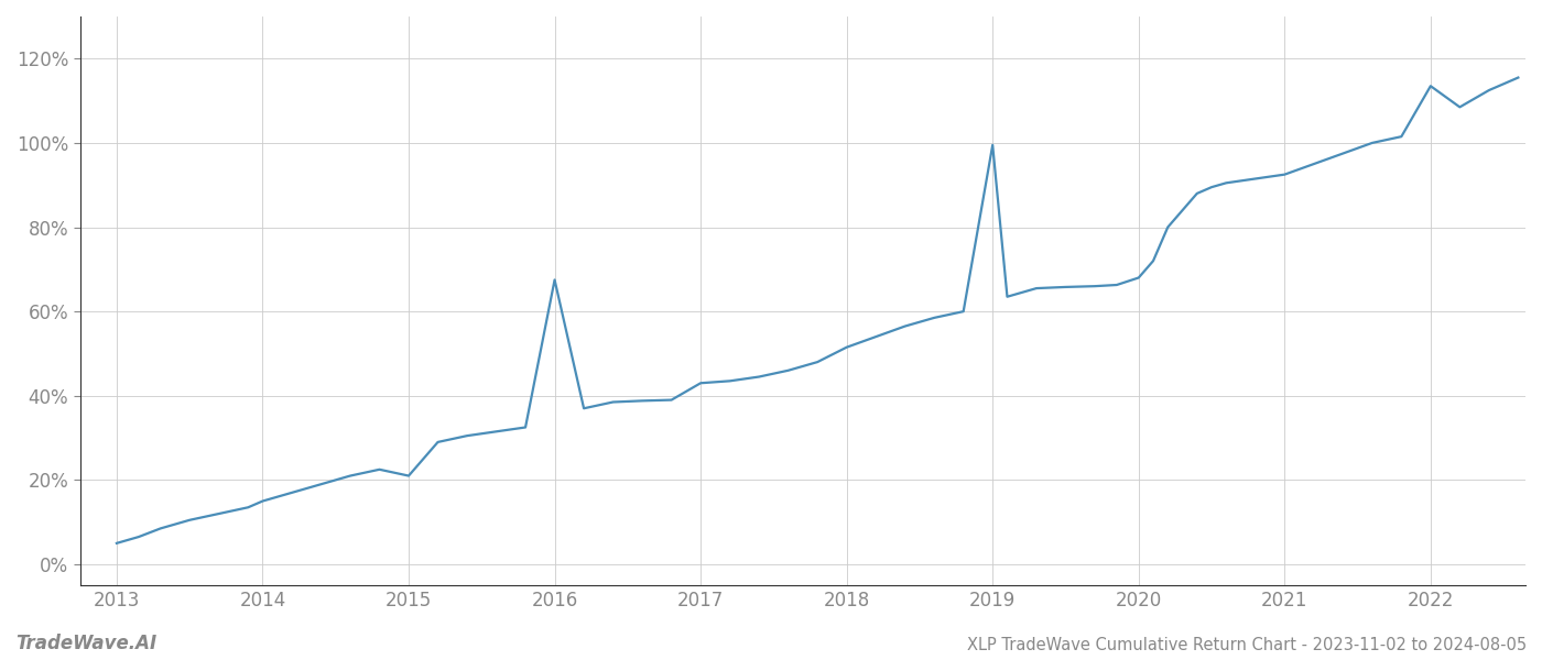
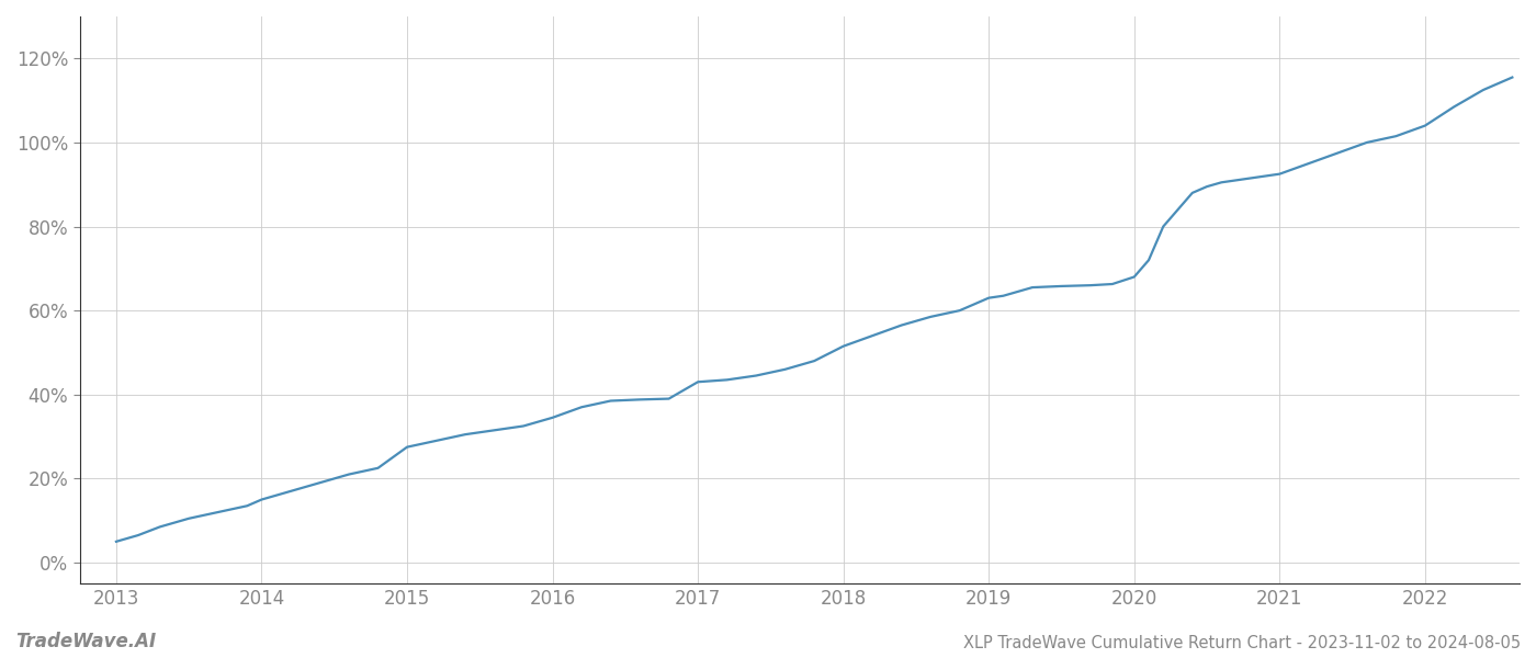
2015: 21.0% -> 27.5%
2016: 67.5% -> 34.5%
2019: 99.5% -> 63.0%
2022: 113.5% -> 104.0%
